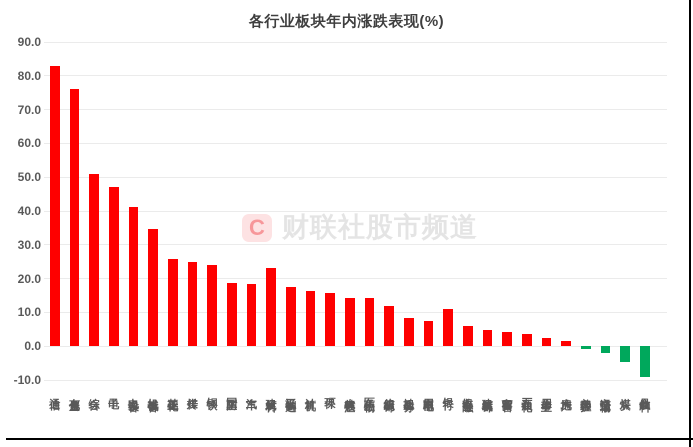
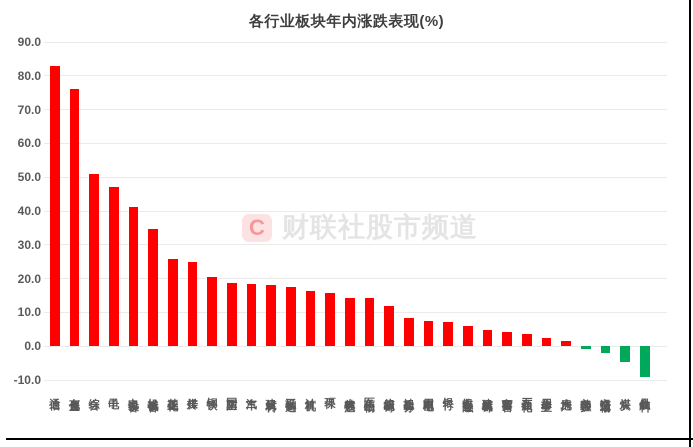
钢铁: 24 -> 20
建筑材料: 23 -> 18
银行: 11 -> 7
